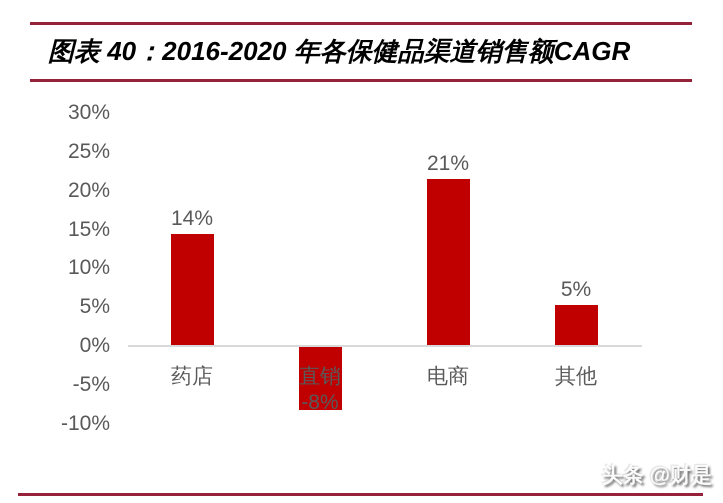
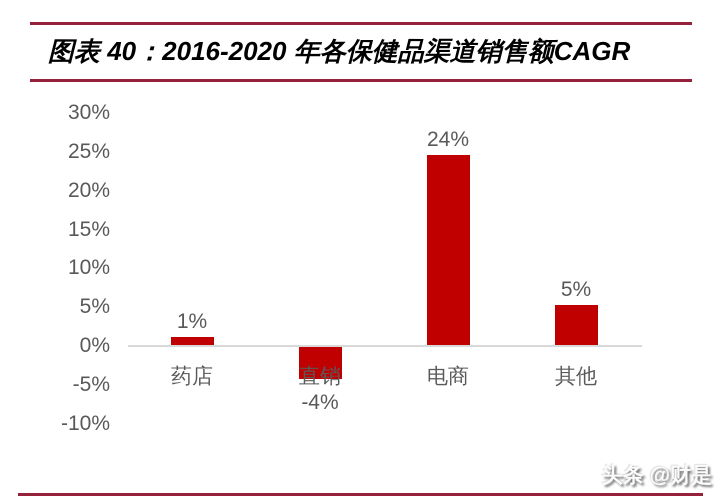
药店: 14% -> 1%
直销: -8% -> -4%
电商: 21% -> 24%
